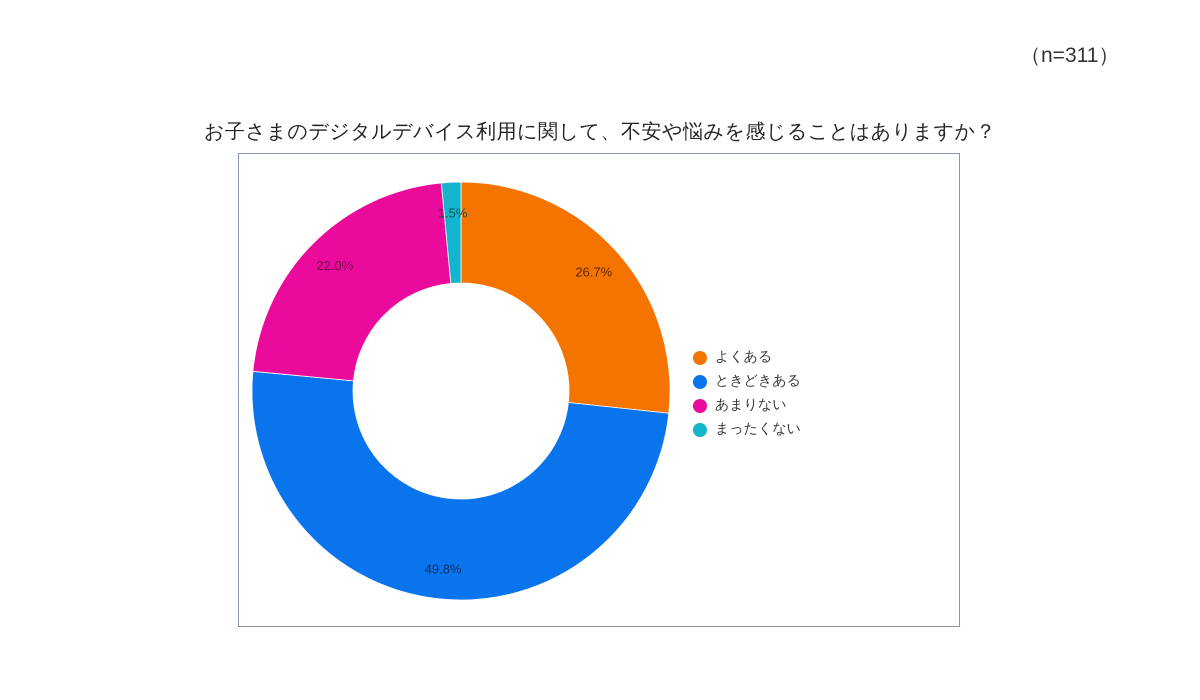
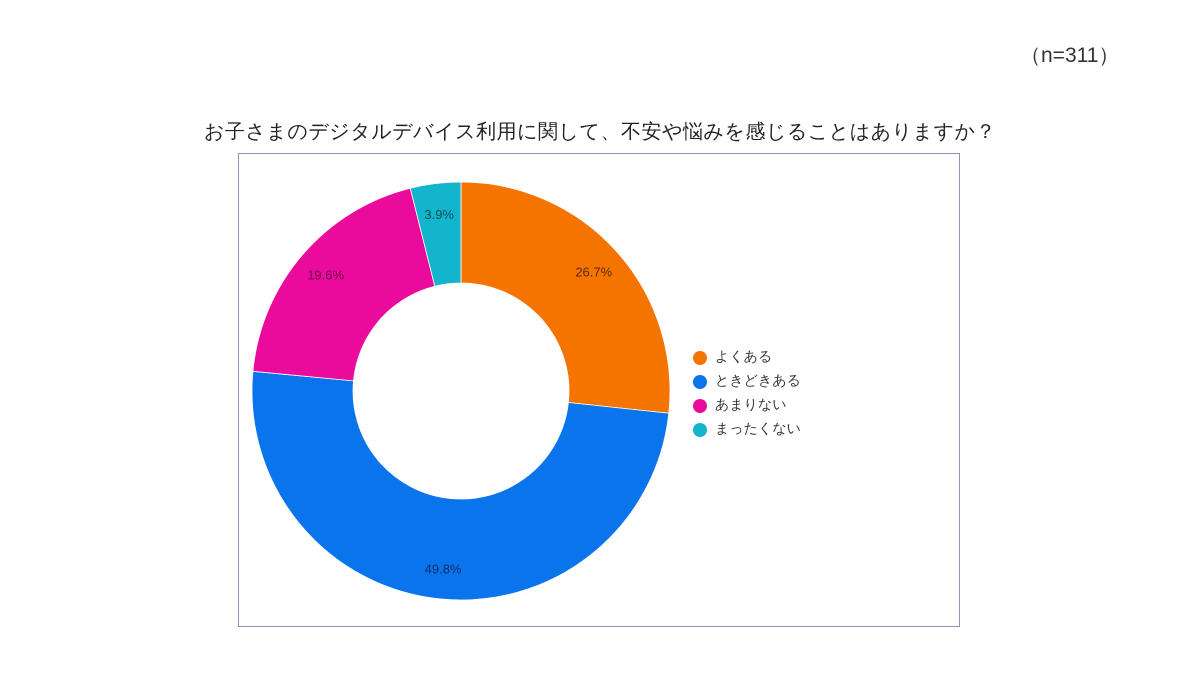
あまりない: 22.0% -> 19.6%
まったくない: 1.5% -> 3.9%
